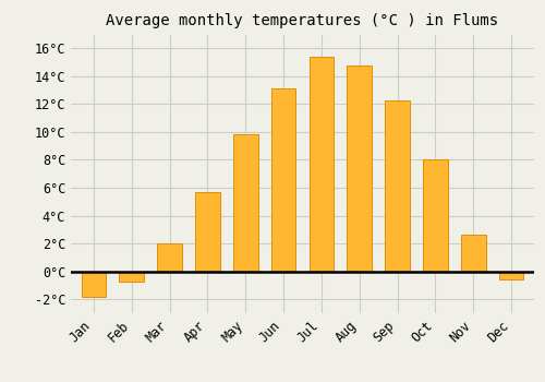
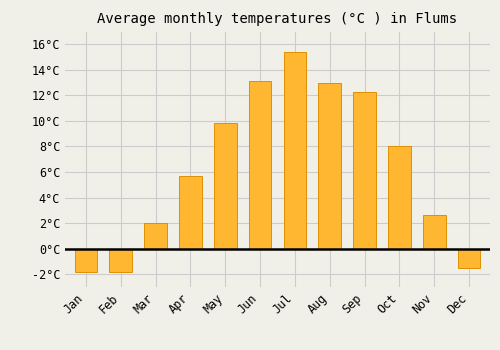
Feb: -0.7°C -> -1.8°C
Aug: 14.8°C -> 13.0°C
Dec: -0.6°C -> -1.5°C
